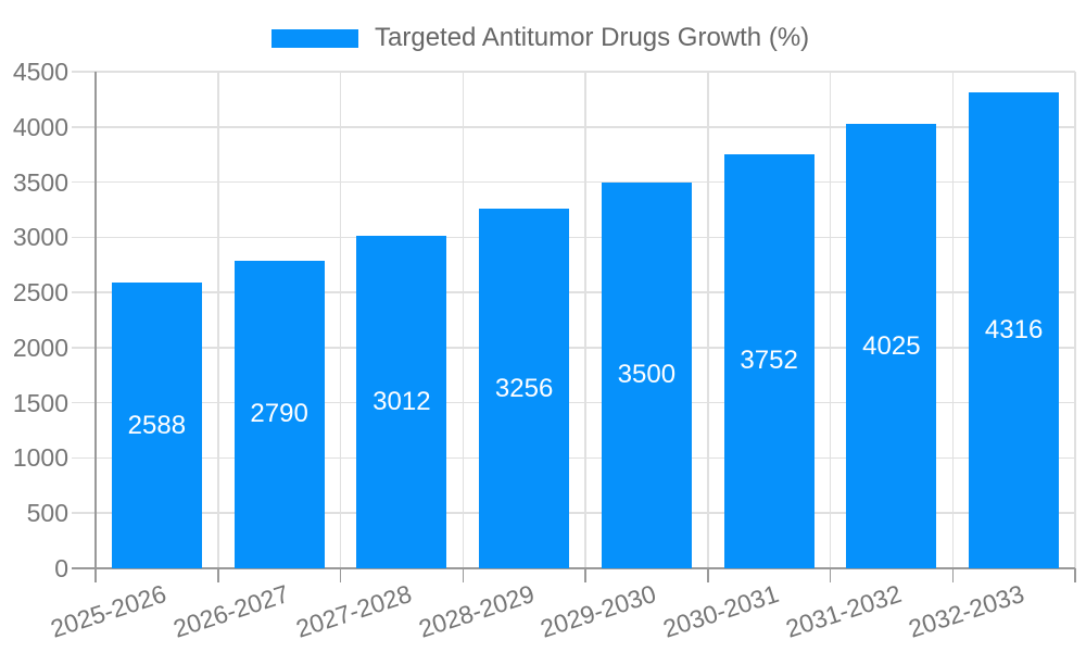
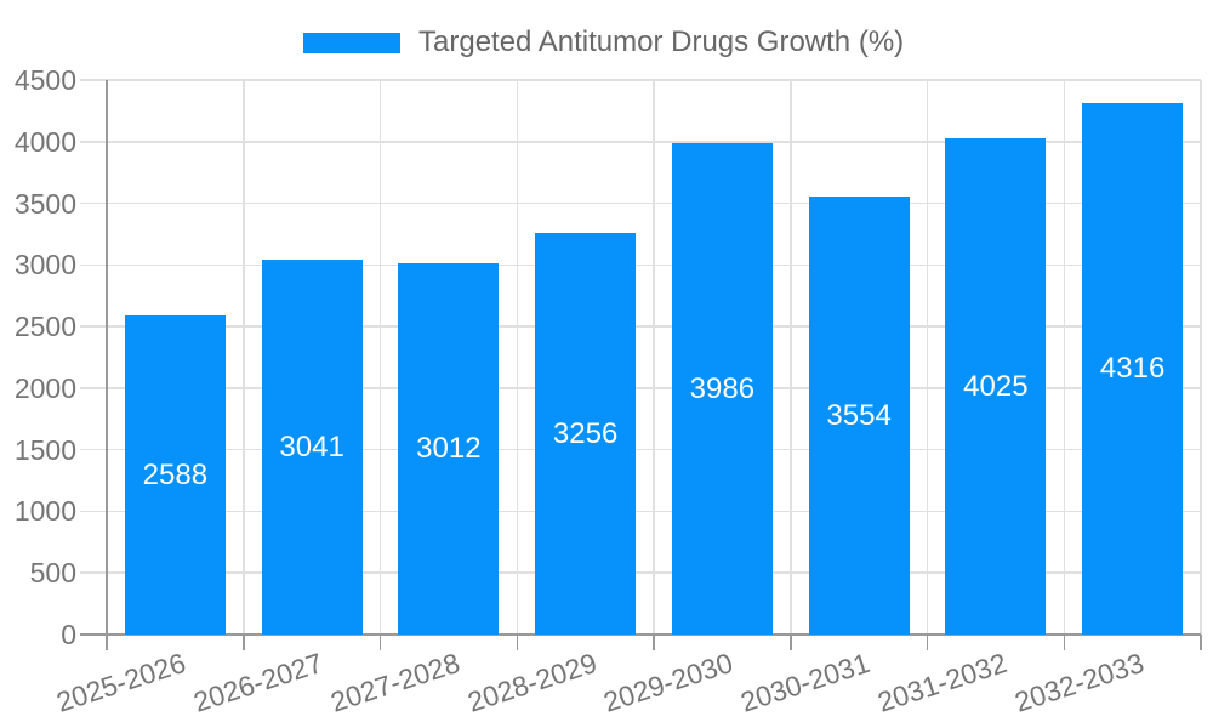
2026-2027: 2790 -> 3041
2029-2030: 3500 -> 3986
2030-2031: 3752 -> 3554
